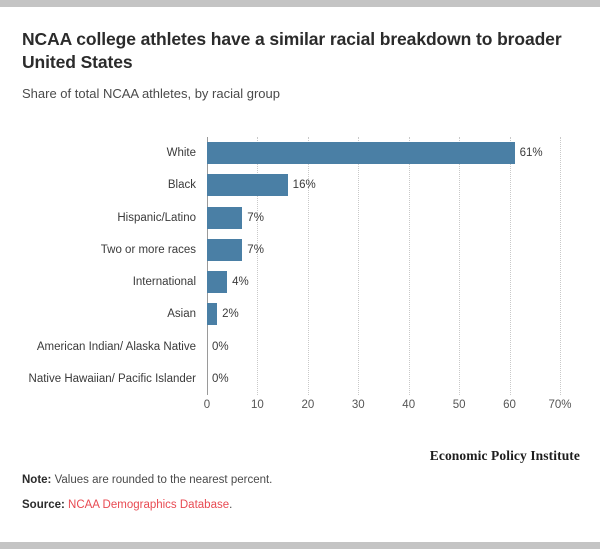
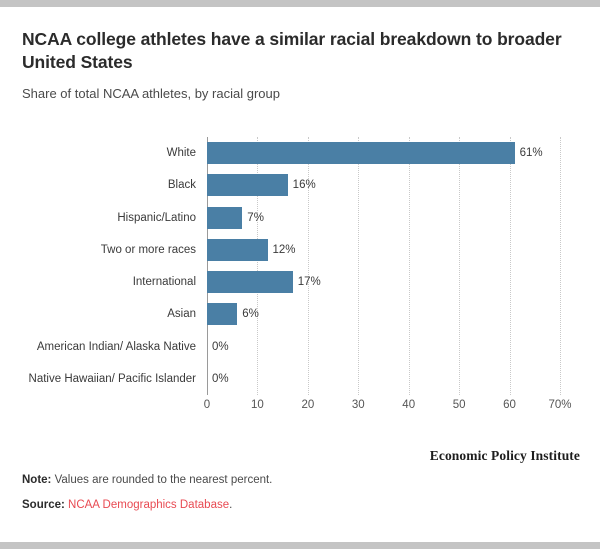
Two or more races: 7% -> 12%
International: 4% -> 17%
Asian: 2% -> 6%
